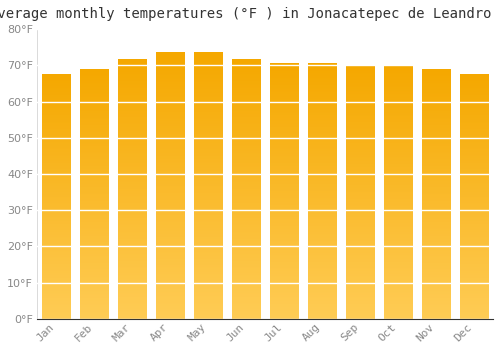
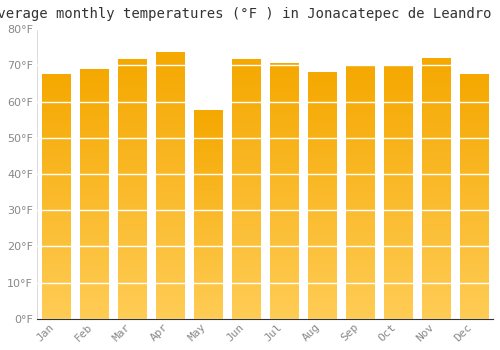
May: 73.5°F -> 57.5°F
Aug: 70.5°F -> 68.0°F
Nov: 69.0°F -> 72.0°F
